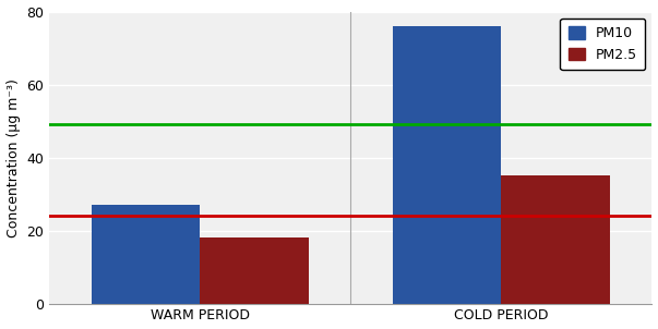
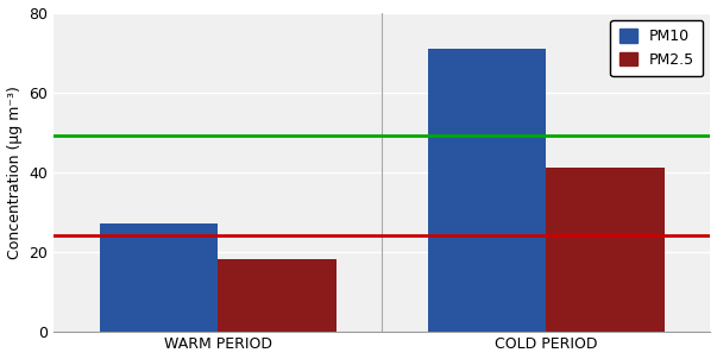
PM10/COLD PERIOD: 76 -> 71
PM2.5/COLD PERIOD: 35 -> 41
